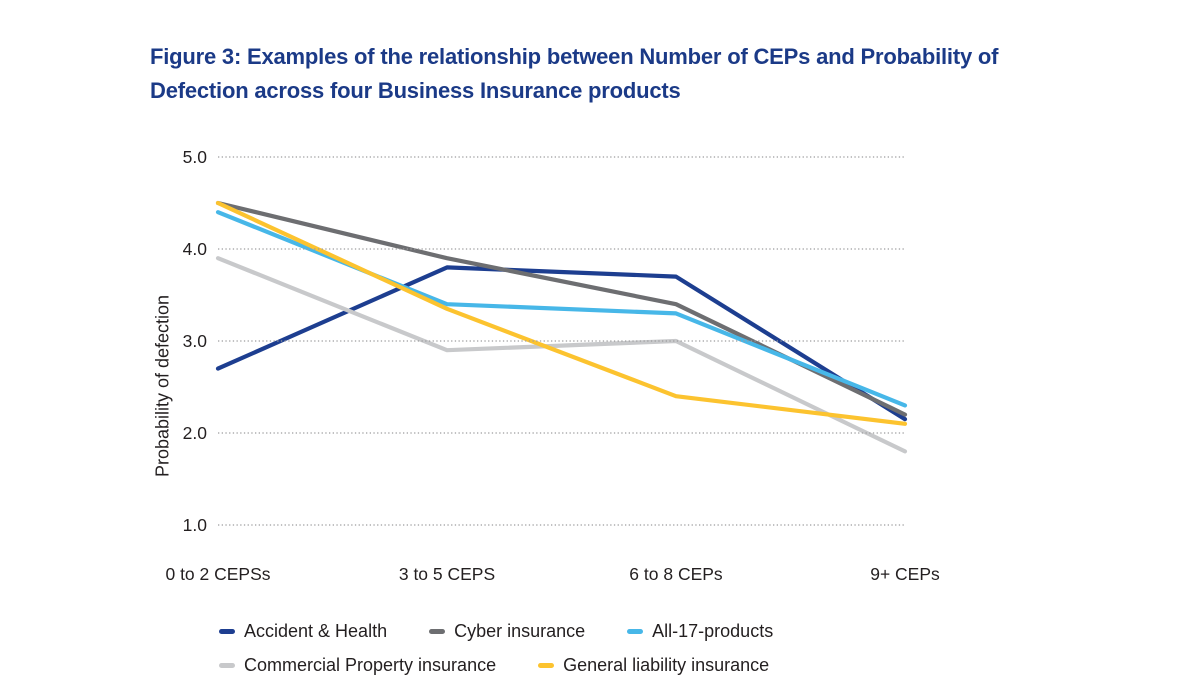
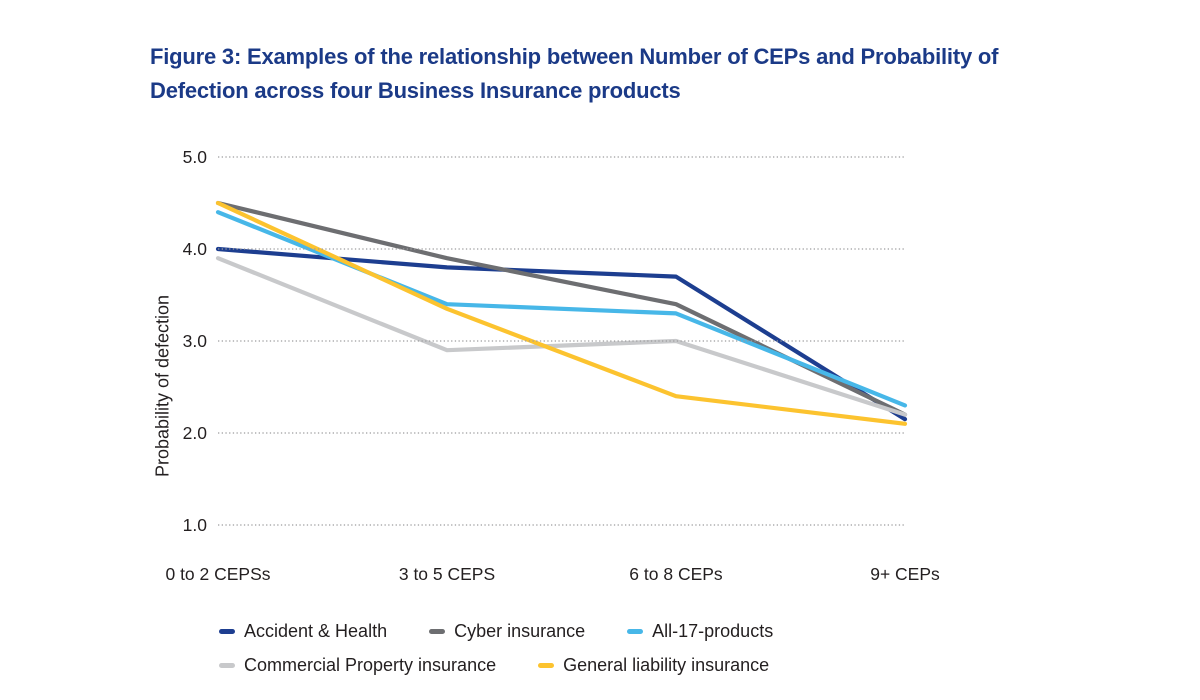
Accident & Health/0 to 2 CEPSs: 2.7 -> 4.0
Commercial Property insurance/9+ CEPs: 1.8 -> 2.2
